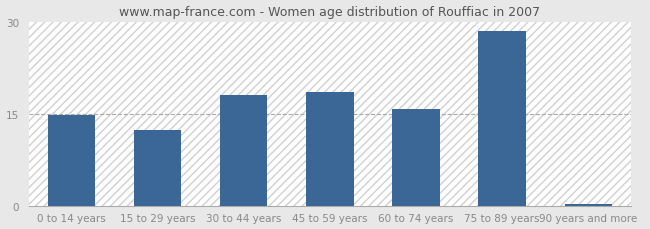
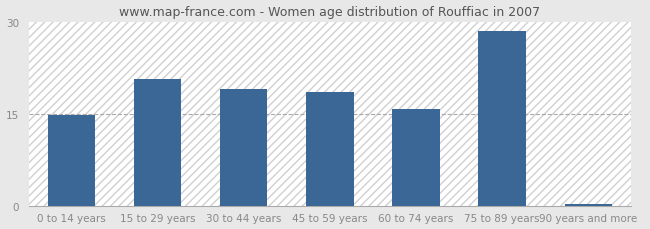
15 to 29 years: 12.3 -> 20.6
30 to 44 years: 18.0 -> 19.0
